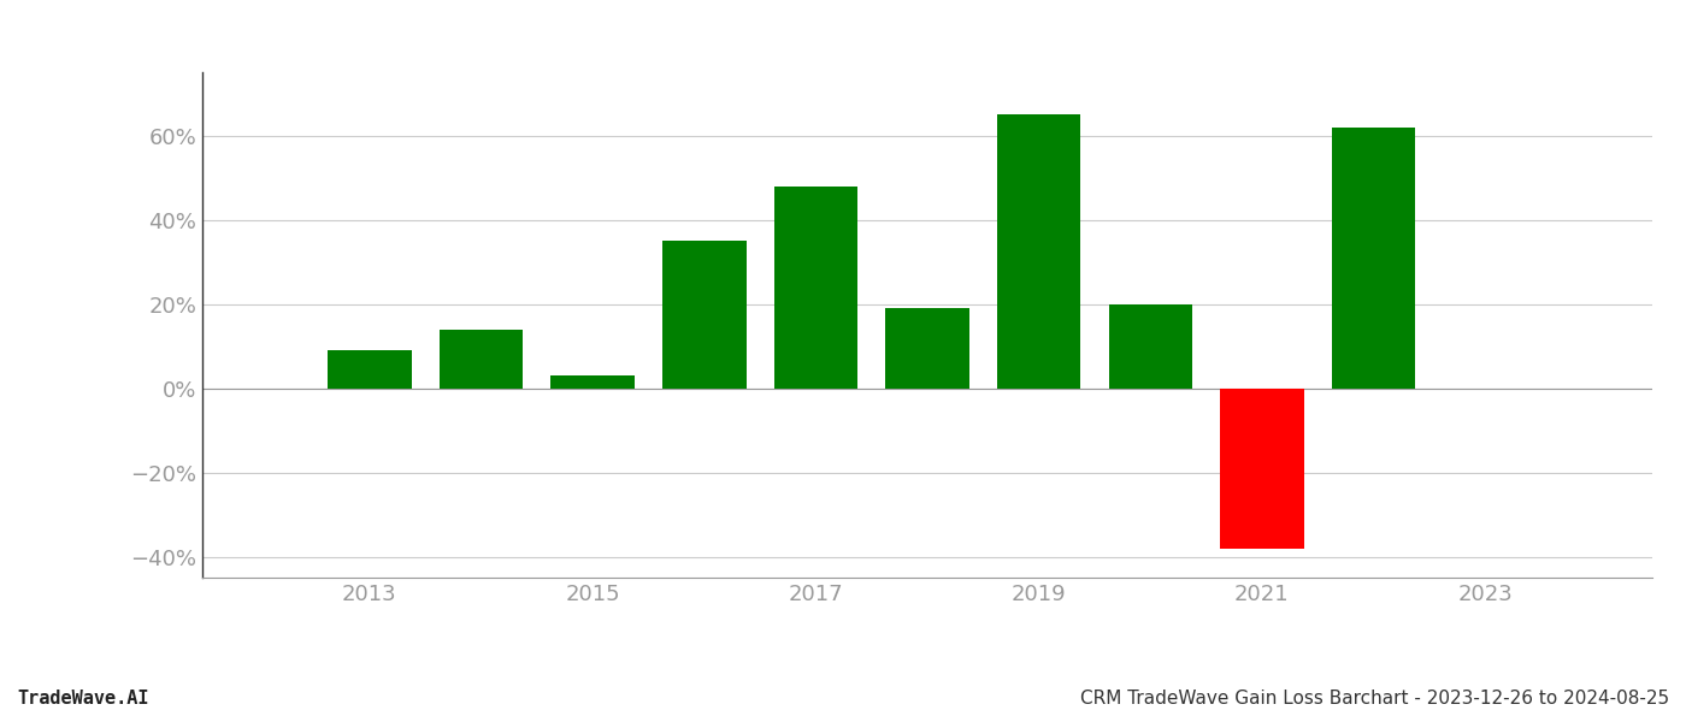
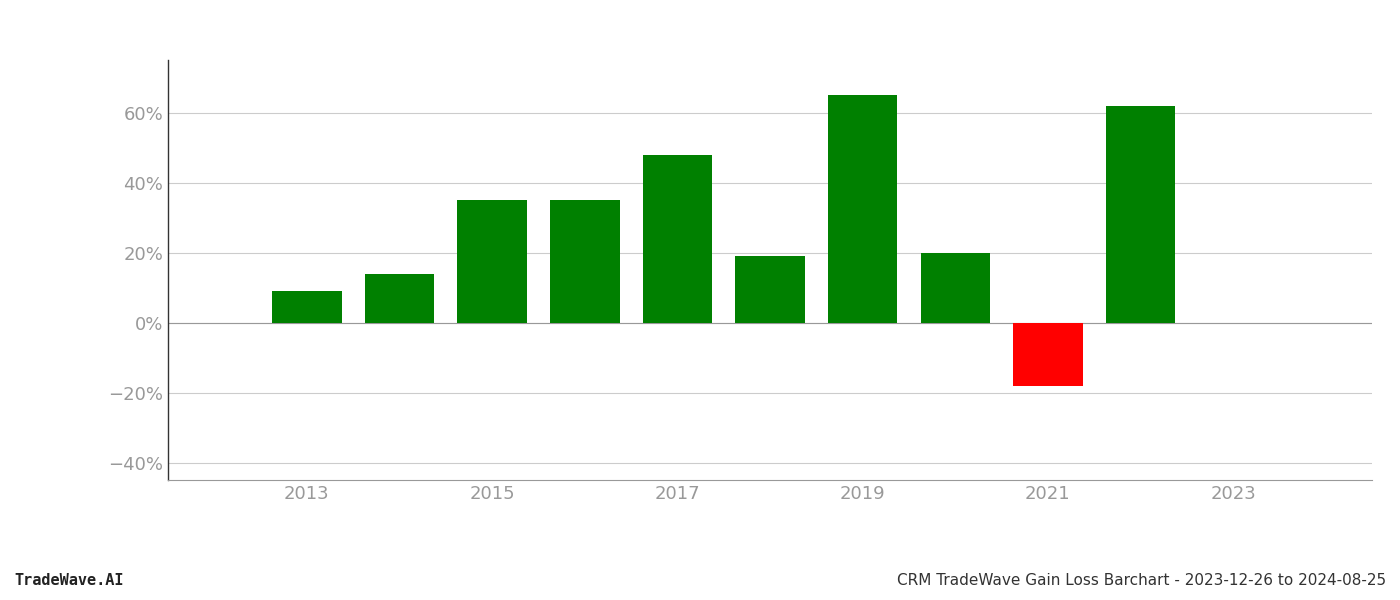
2015: 3% -> 35%
2021: -38% -> -18%
